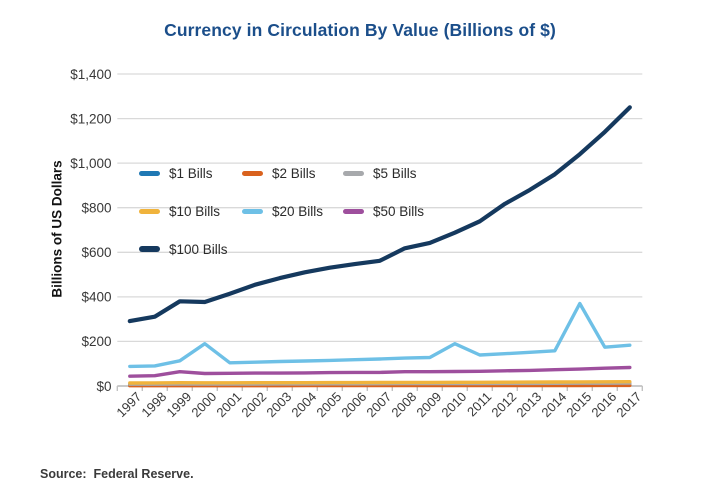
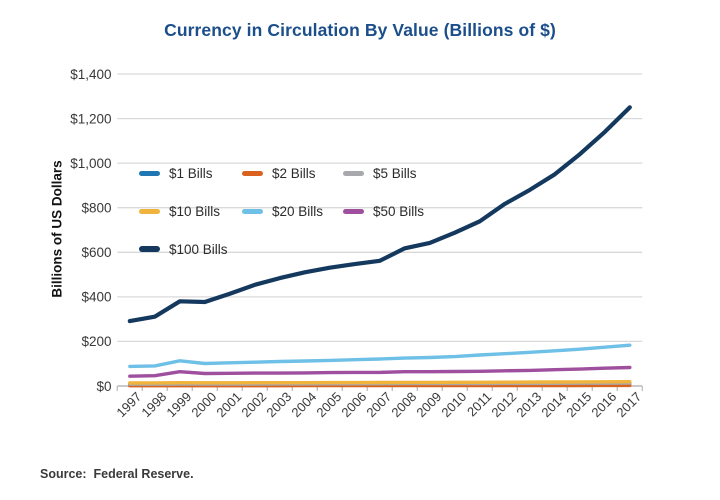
$20 Bills/2000: $190 -> $100
$20 Bills/2010: $190 -> $130
$20 Bills/2015: $370 -> $160
